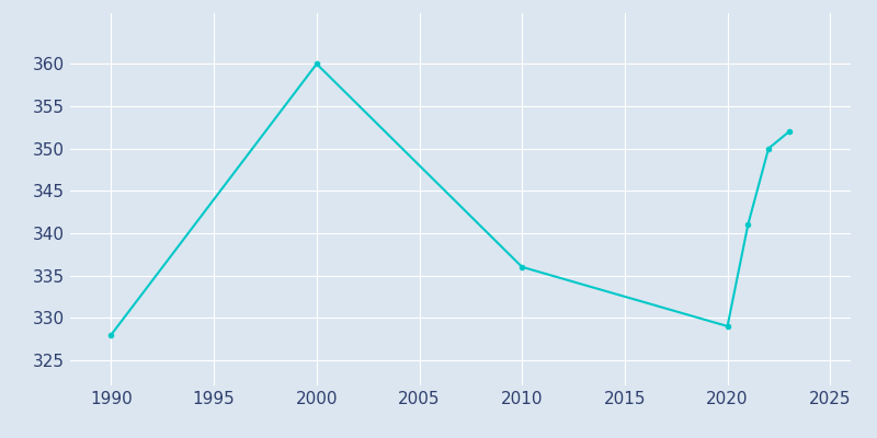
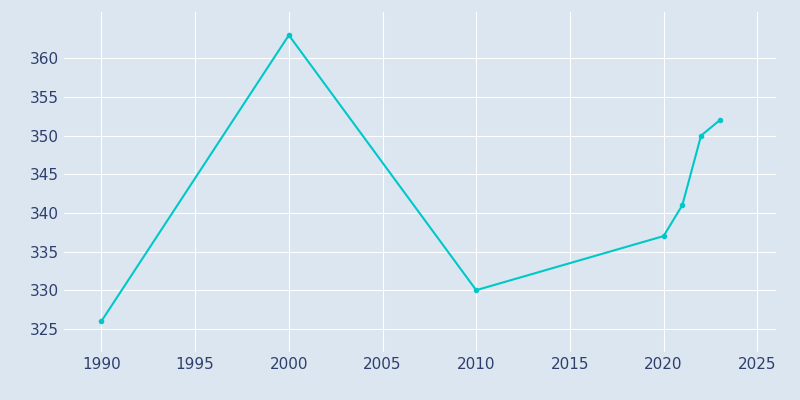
1990: 328 -> 326
2000: 360 -> 363
2010: 336 -> 330
2020: 329 -> 337
